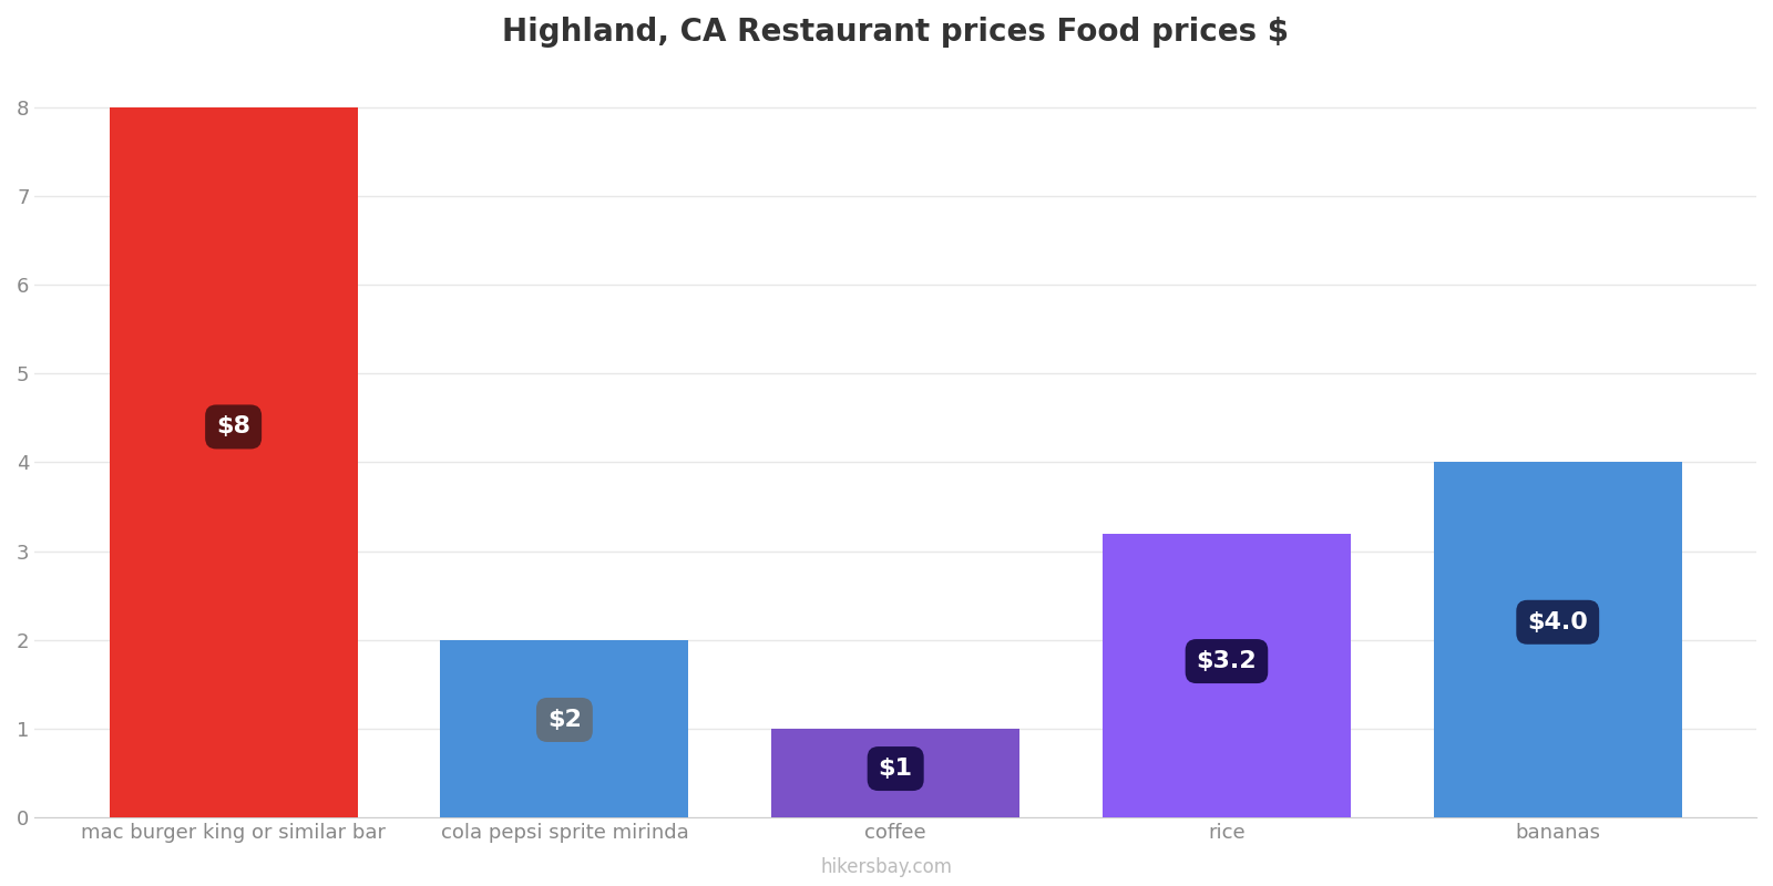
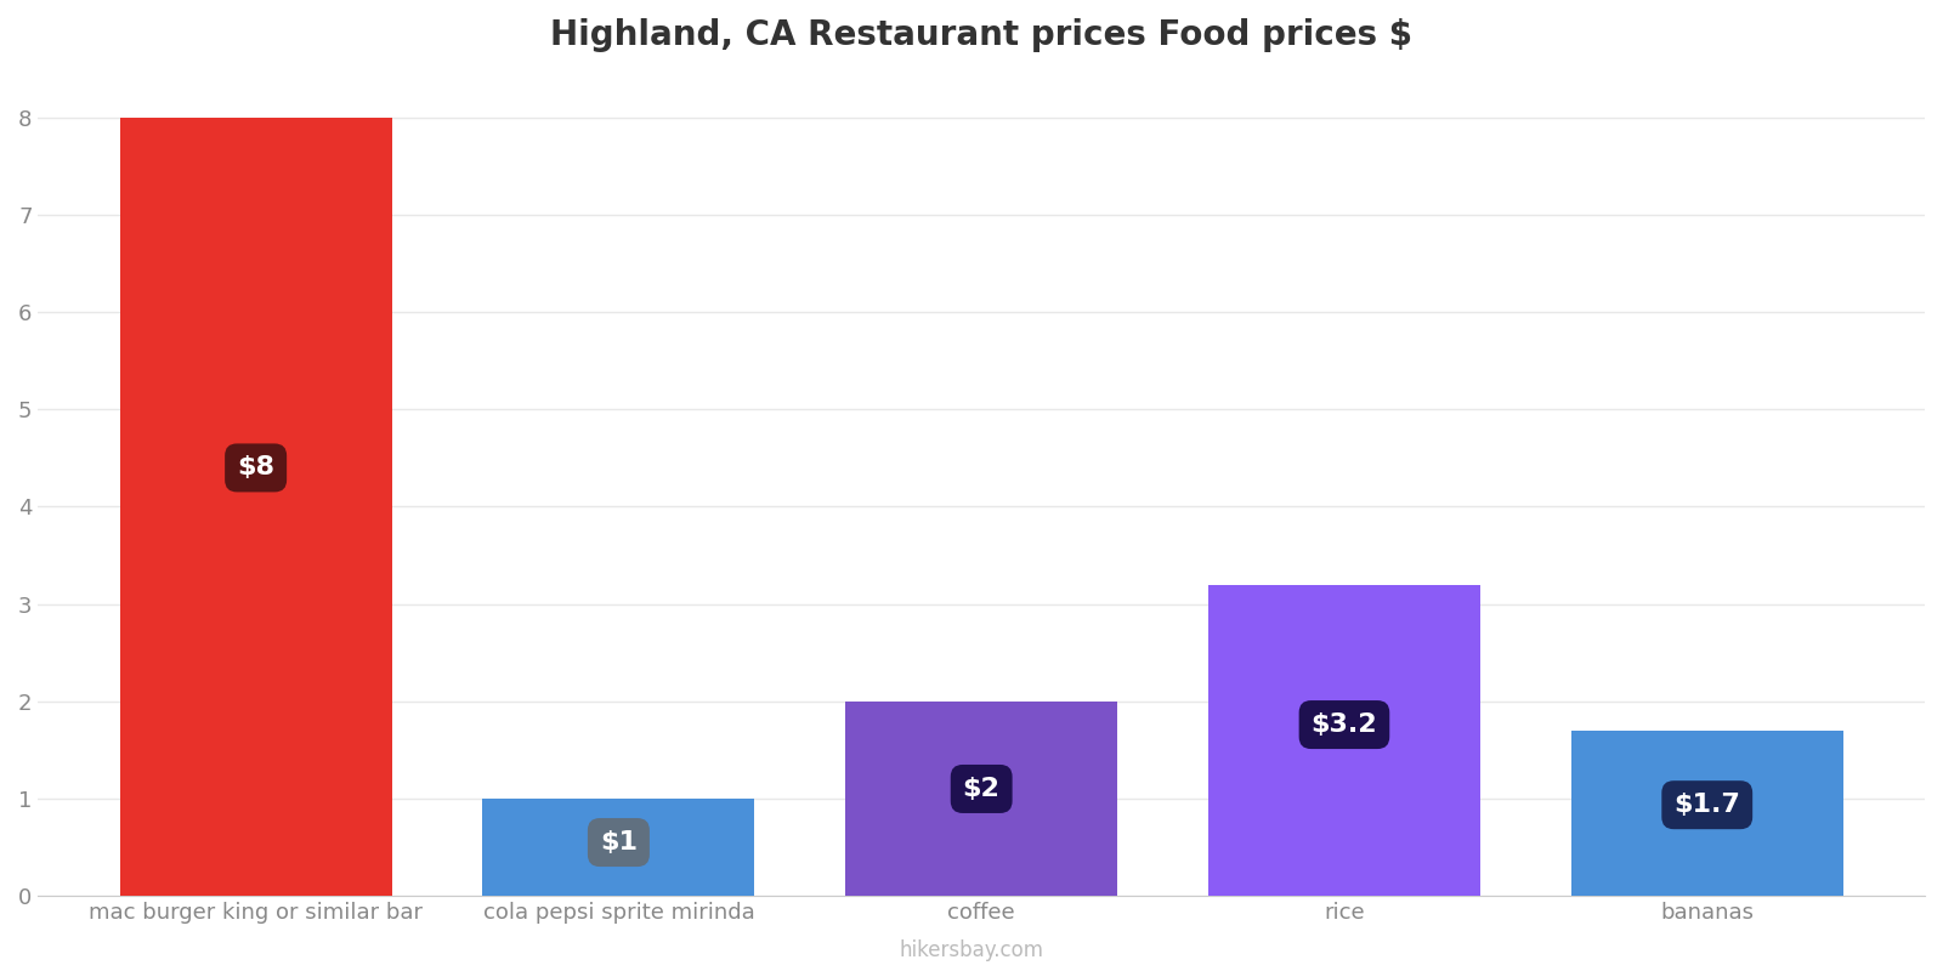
cola pepsi sprite mirinda: $2 -> $1
coffee: $1 -> $2
bananas: $4.0 -> $1.7
